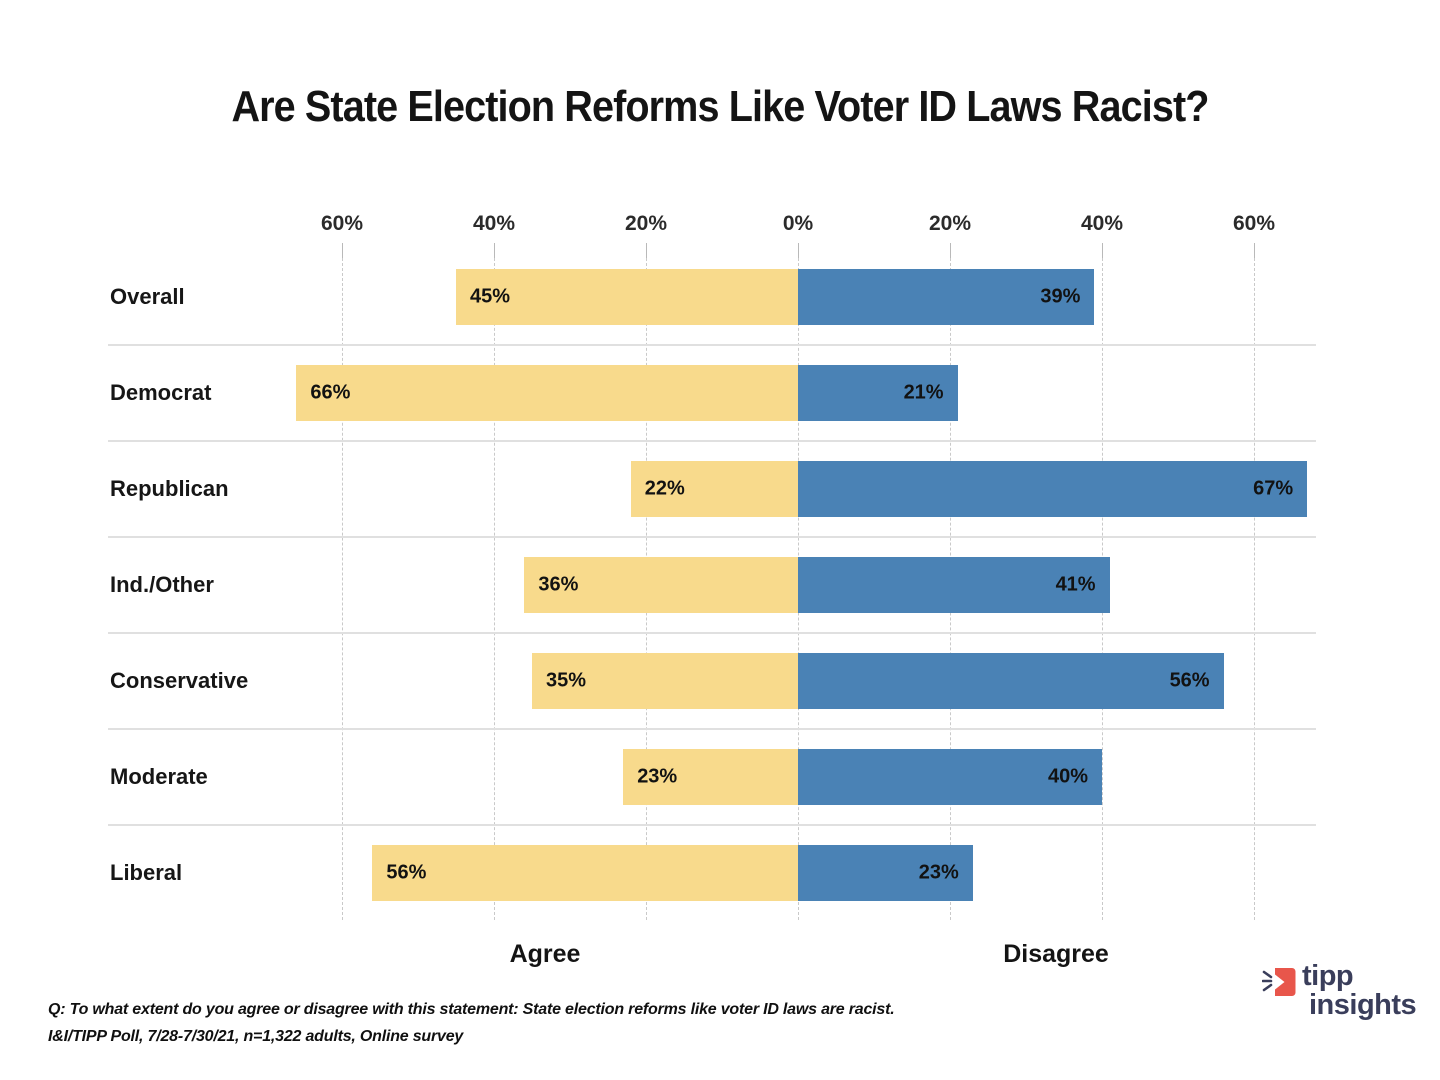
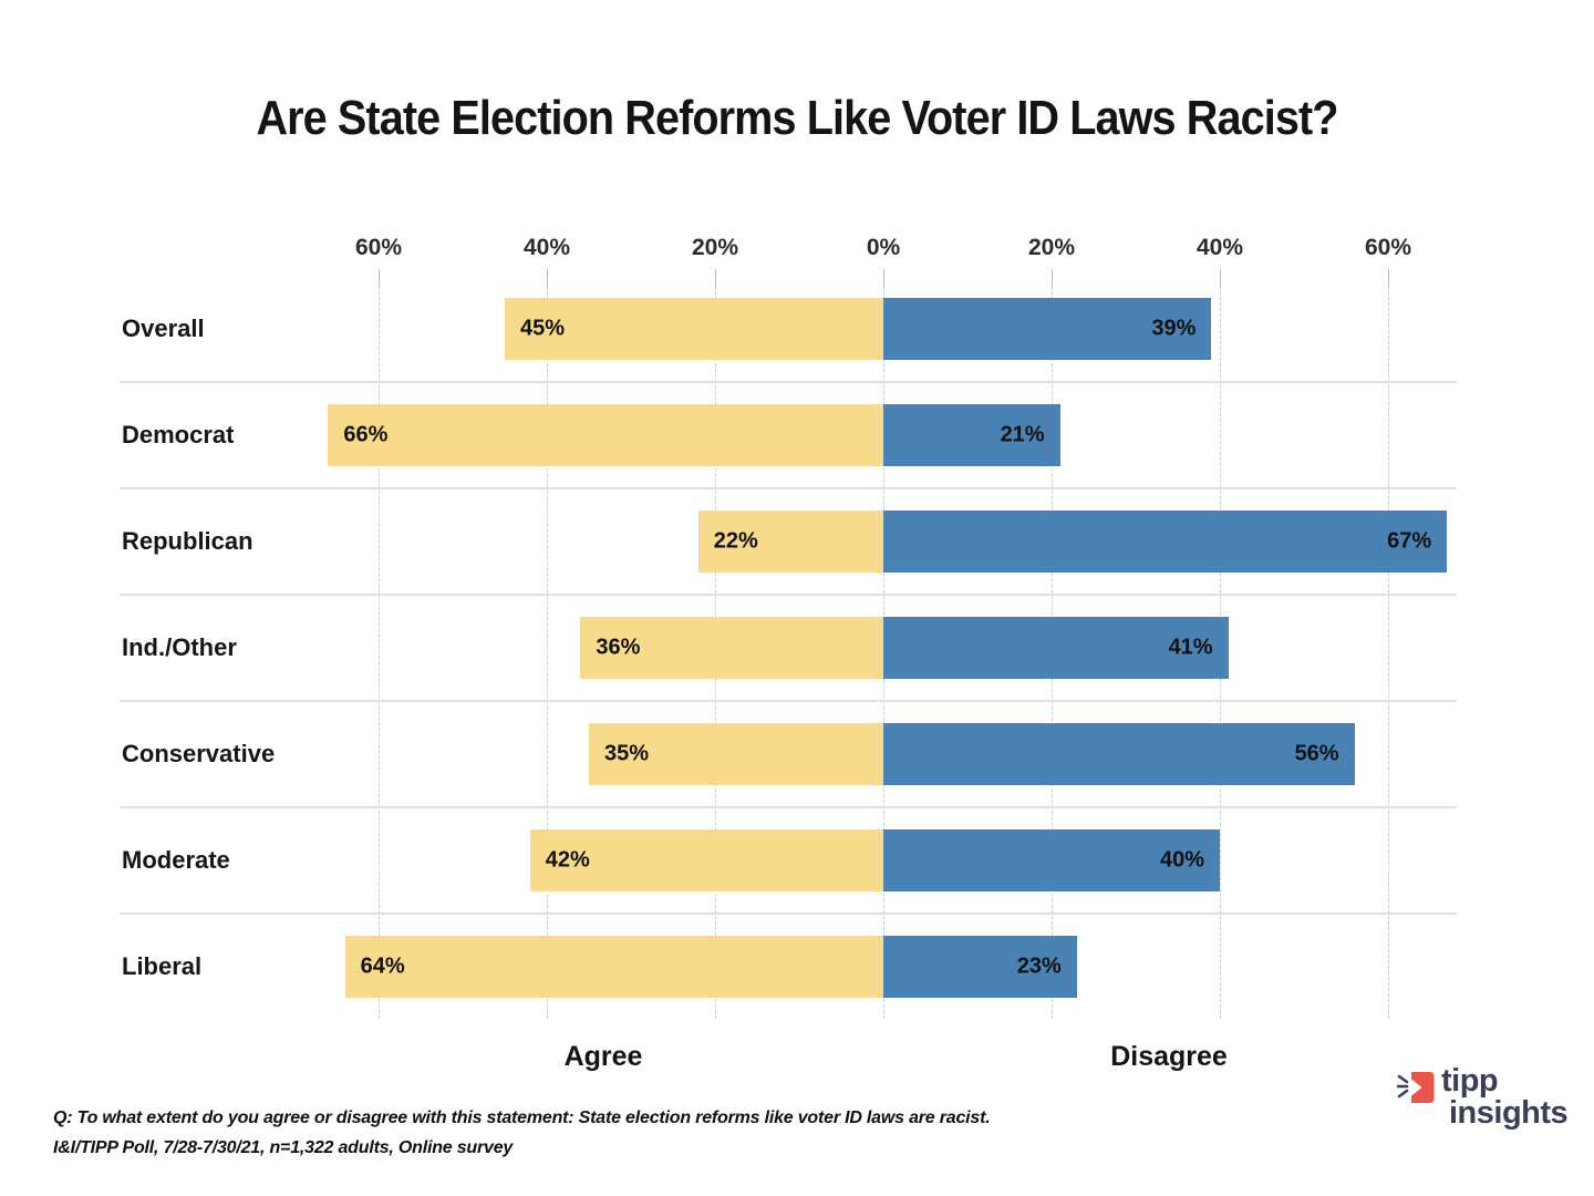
Agree/Moderate: 23% -> 42%
Agree/Liberal: 56% -> 64%
